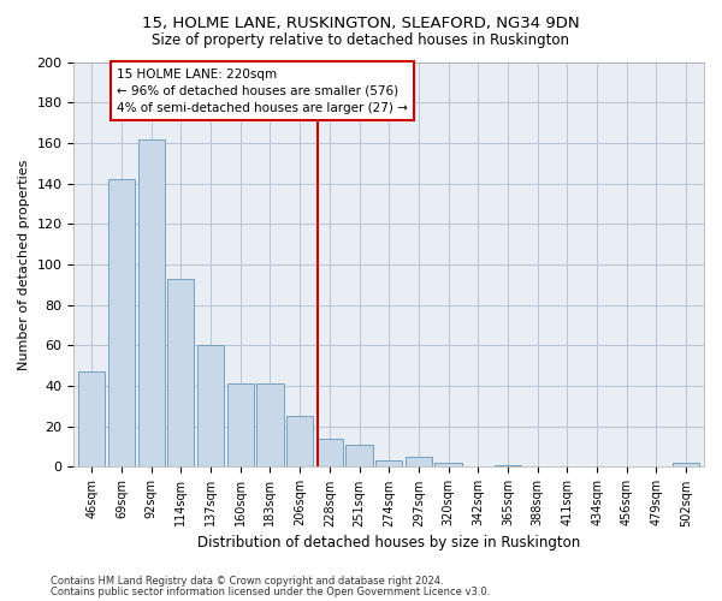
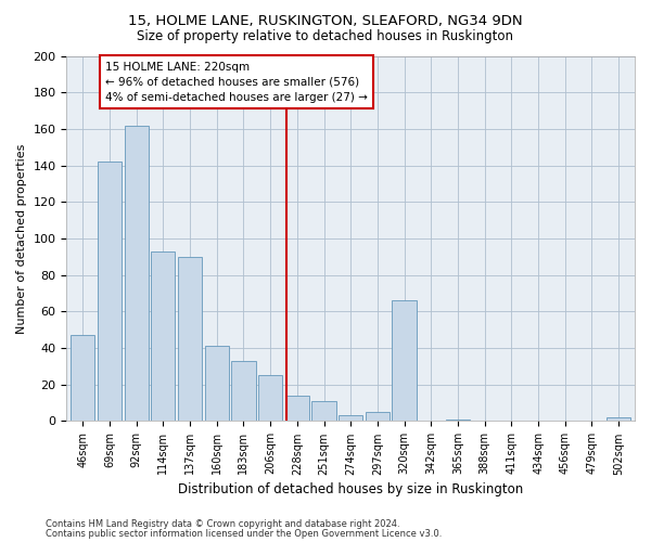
137sqm: 60 -> 90
183sqm: 41 -> 33
320sqm: 2 -> 66
